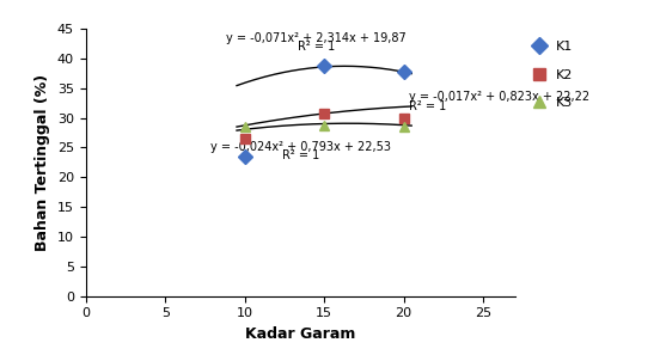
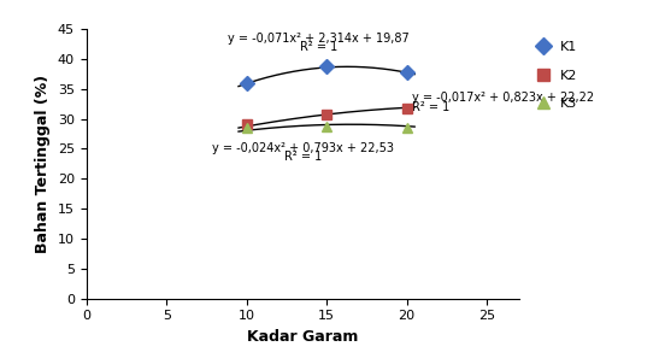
K1/10: 23.5 -> 36.0
K2/10: 26.5 -> 29.2
K2/20: 30.0 -> 31.7
